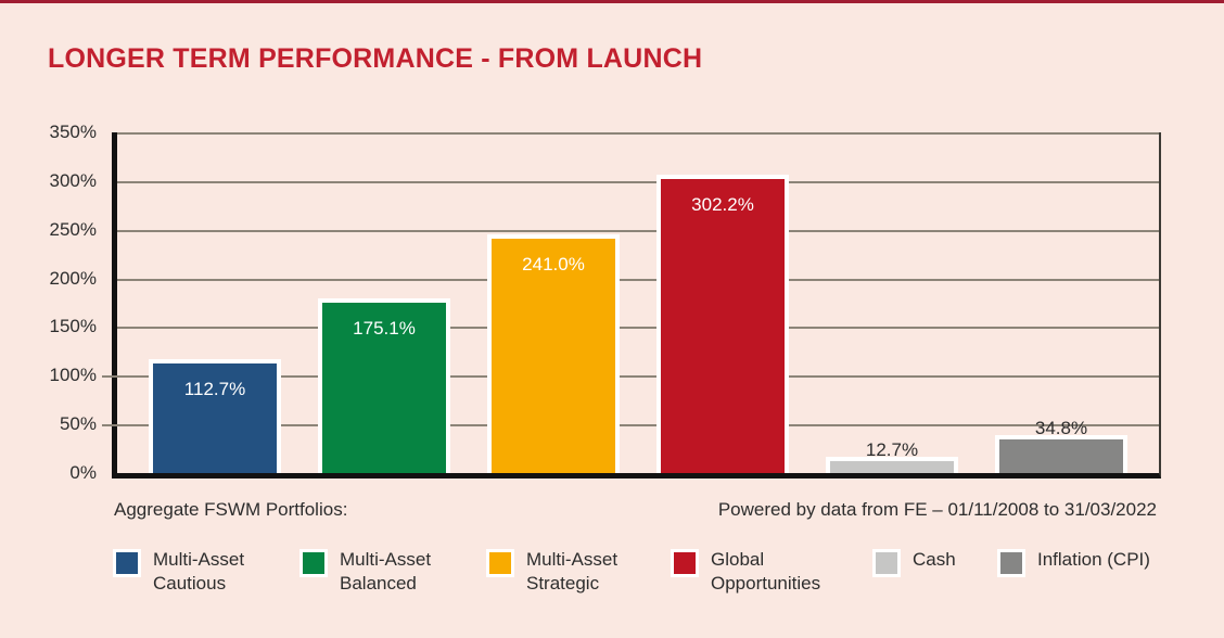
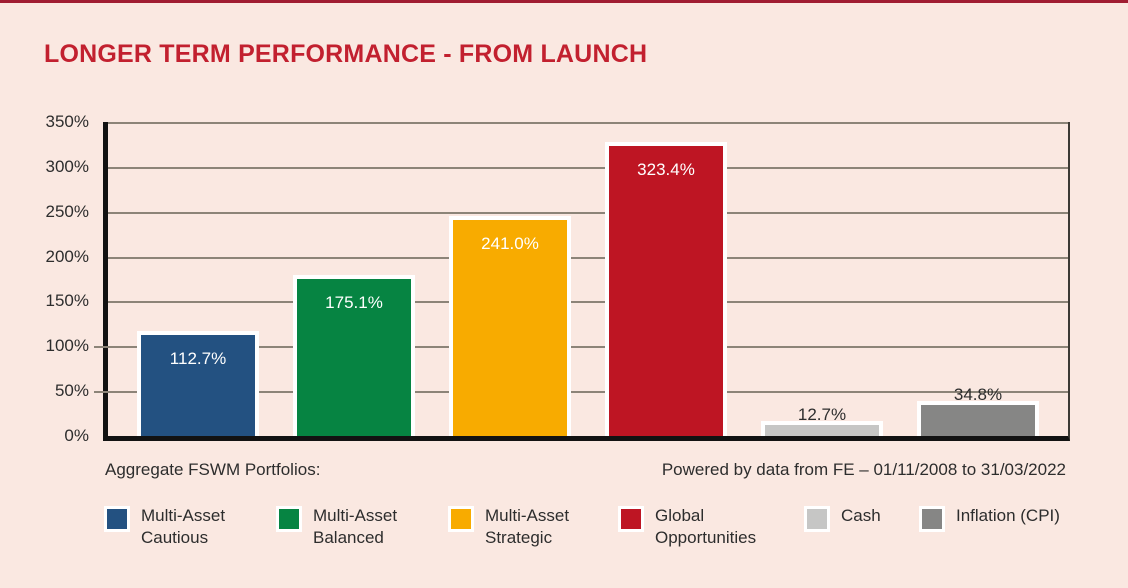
Global Opportunities: 302.2% -> 323.4%
